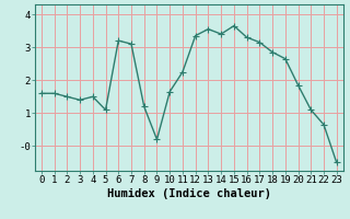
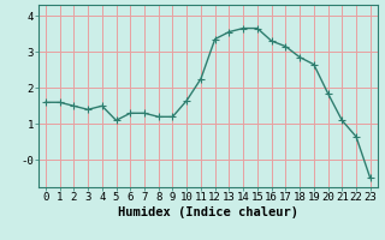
6: 3.20 -> 1.30
7: 3.10 -> 1.30
9: 0.20 -> 1.20
14: 3.40 -> 3.65
